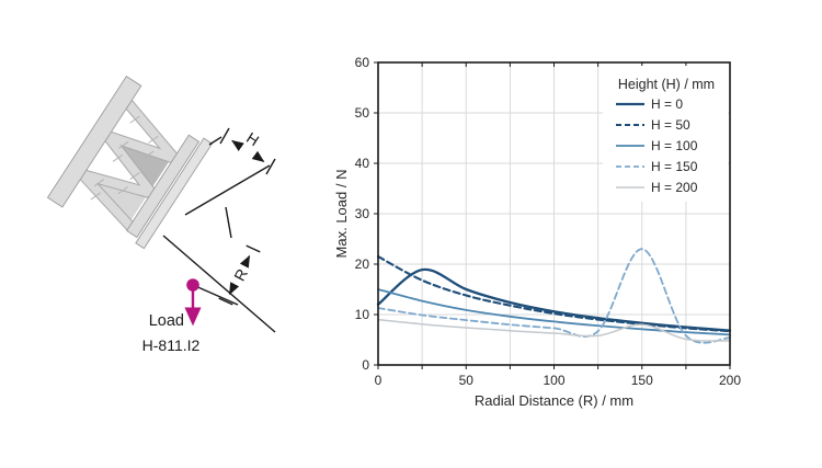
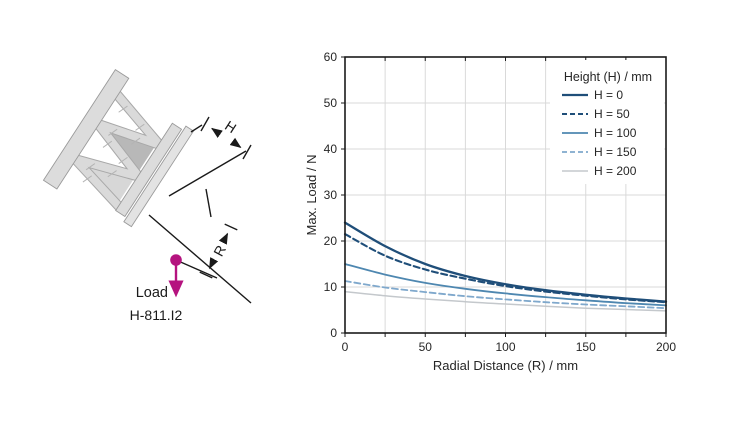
H = 0/0: 12 -> 24
H = 150/150: 23 -> 6
H = 200/150: 8 -> 5
